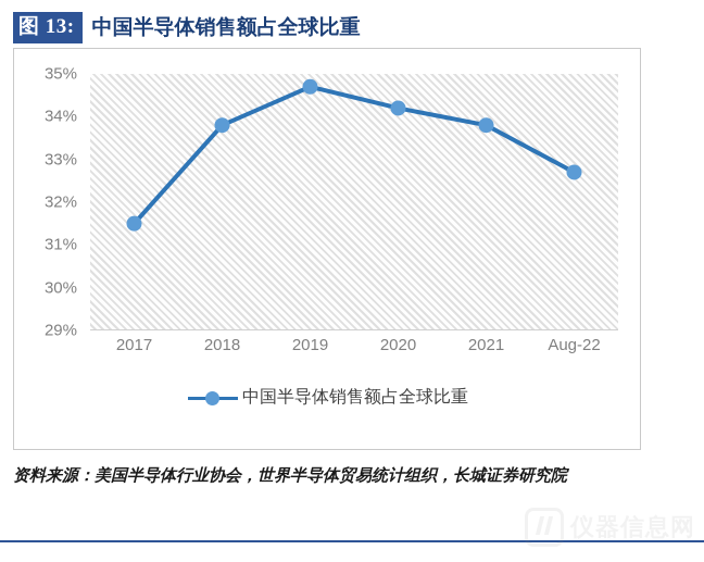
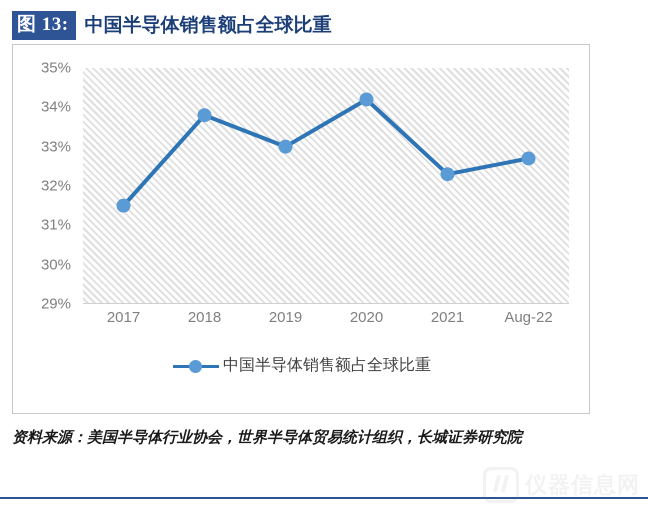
2019: 34.7% -> 33.0%
2021: 33.8% -> 32.3%
